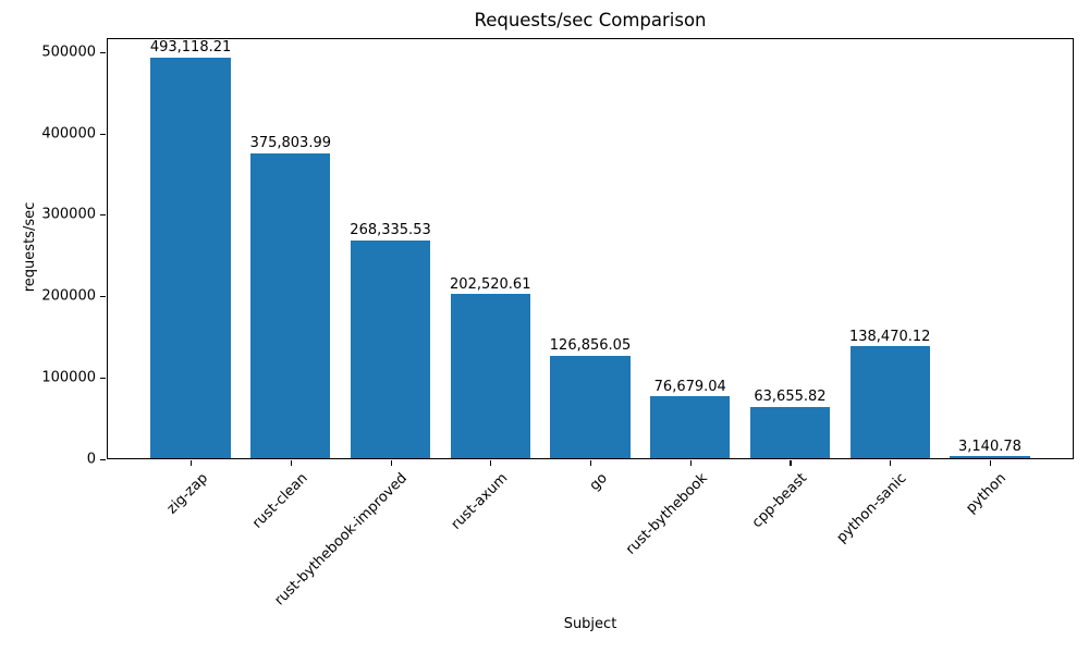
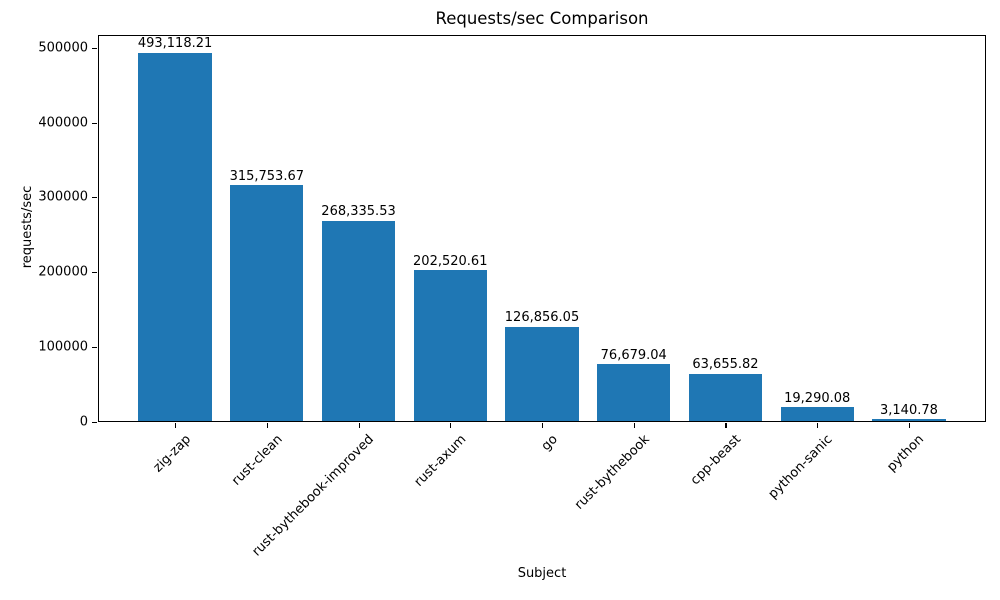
rust-clean: 375,803.99 -> 315,753.67
python-sanic: 138,470.12 -> 19,290.08
